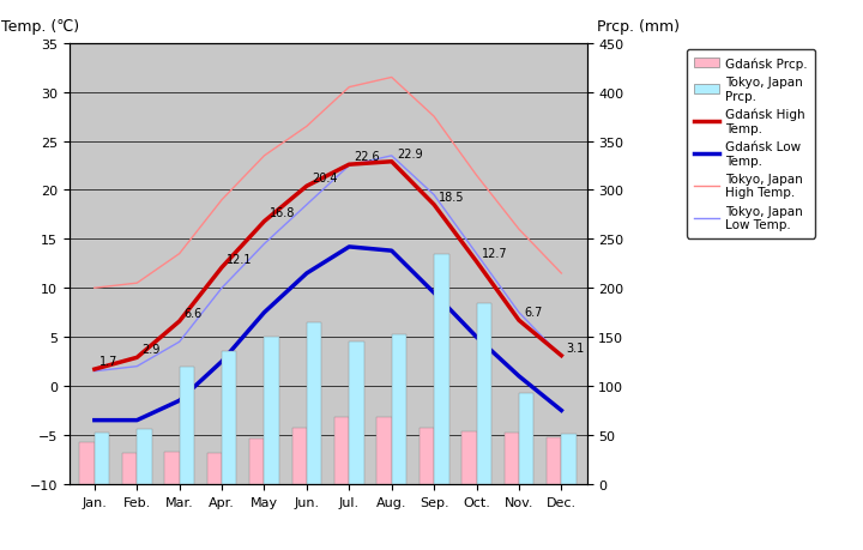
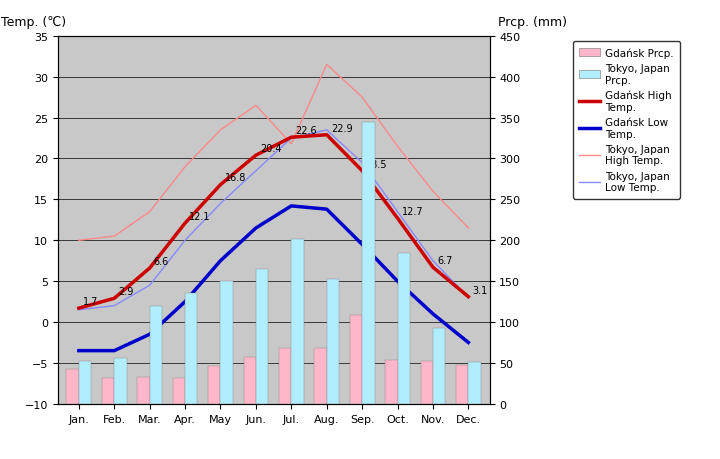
Tokyo, Japan High Temp./Jul.: 30.5 -> 21.8
Tokyo, Japan Prcp./Jul.: 145 -> 202
Gdańsk Prcp./Sep.: 57 -> 108
Tokyo, Japan Prcp./Sep.: 235 -> 344
